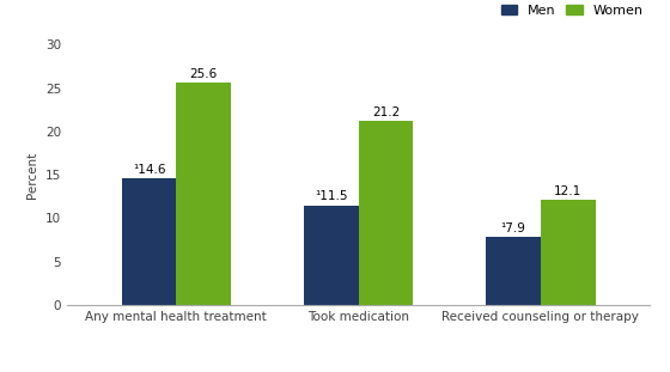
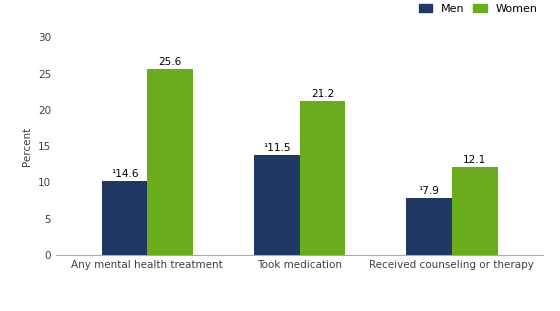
Men/Any mental health treatment: 14.6 -> 10.2
Men/Took medication: 11.5 -> 13.8
